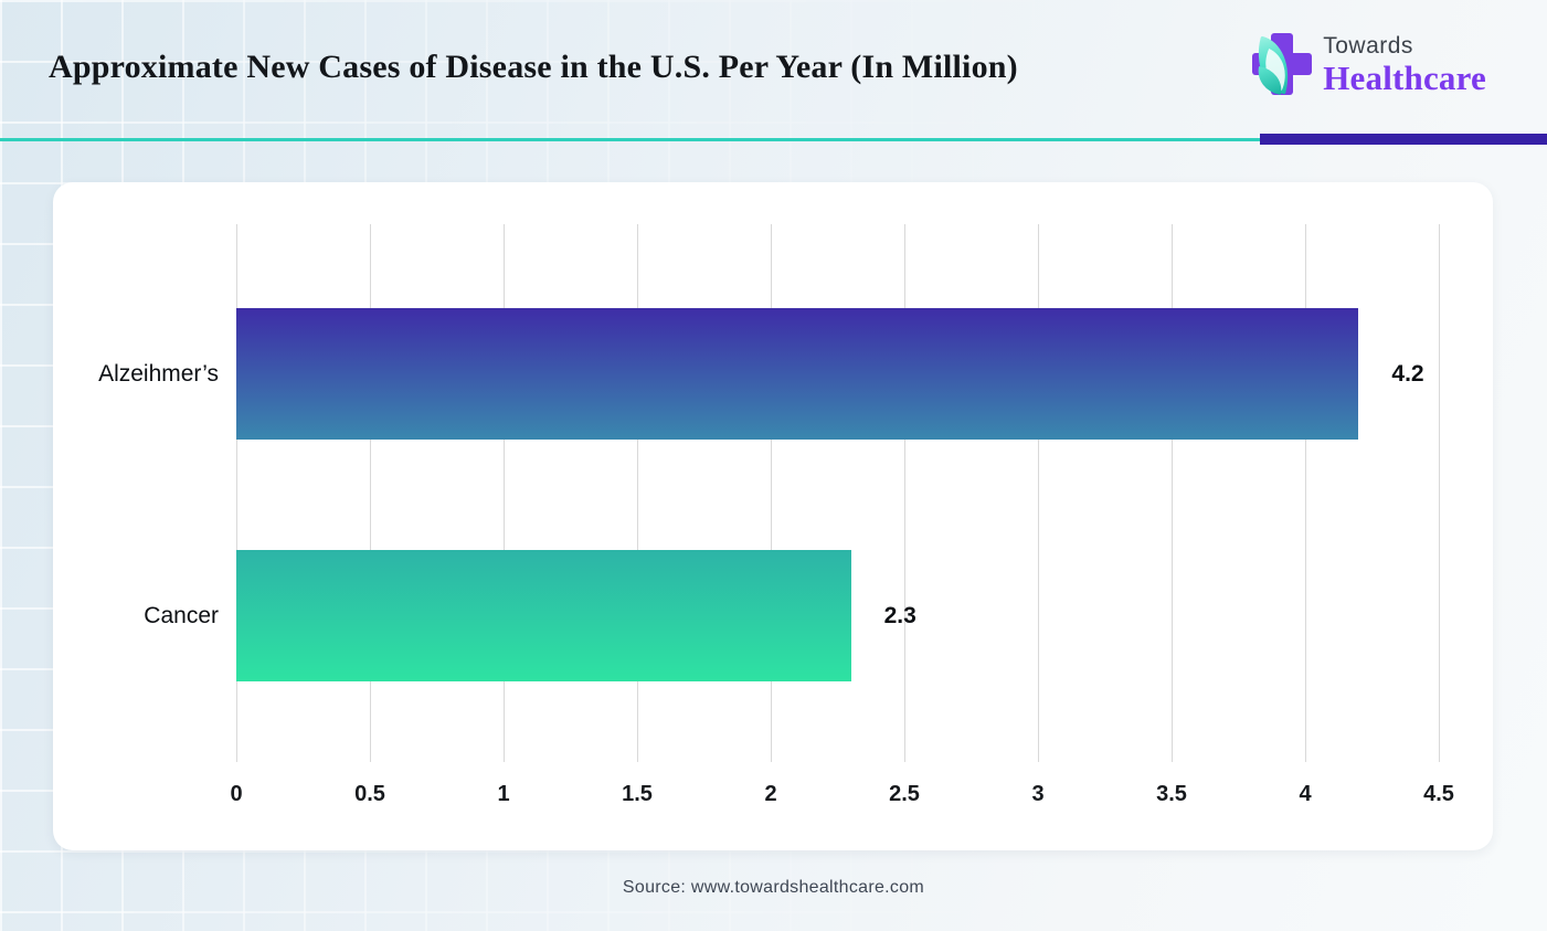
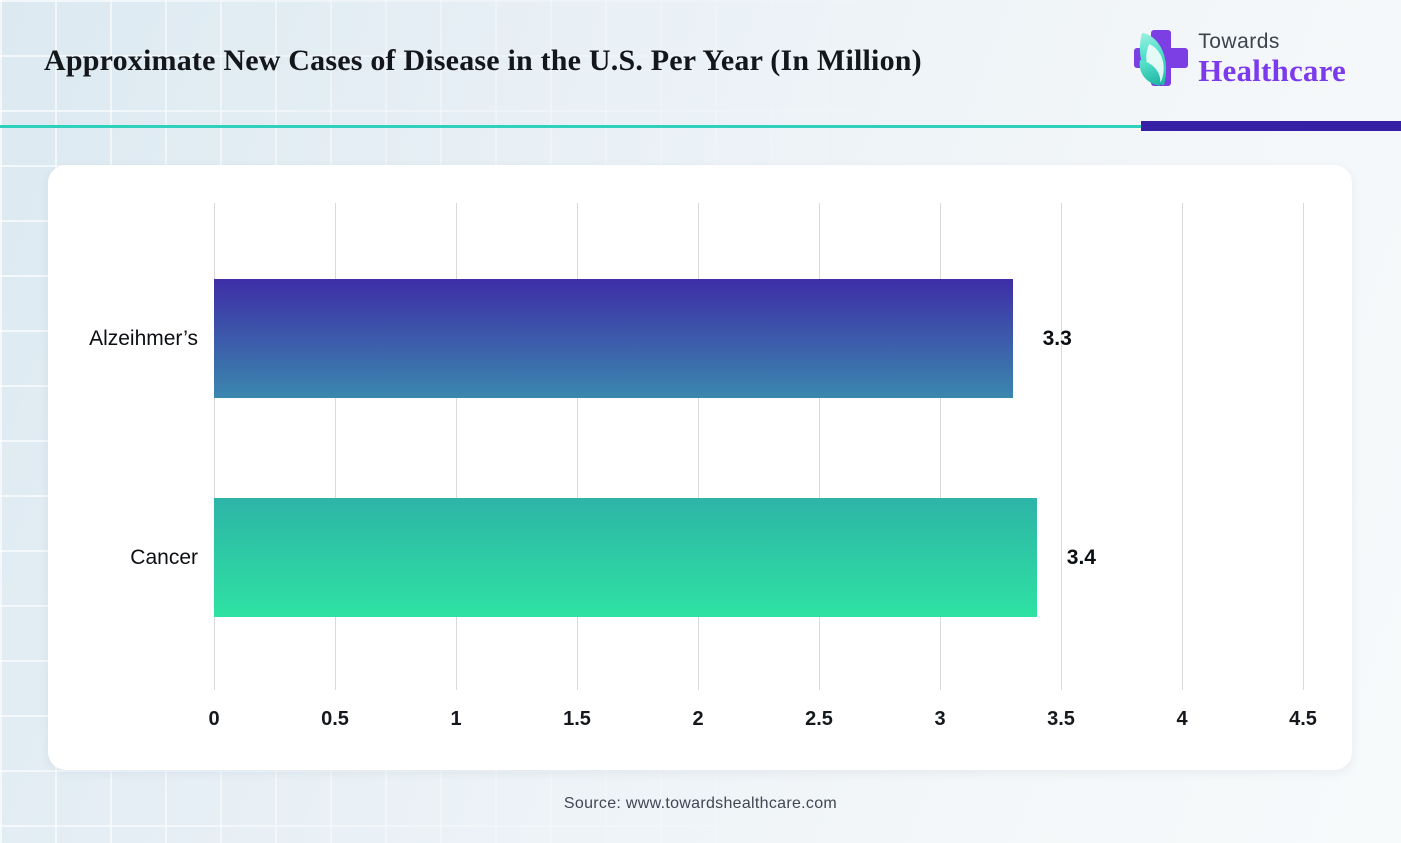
Alzeihmer’s: 4.2 -> 3.3
Cancer: 2.3 -> 3.4
